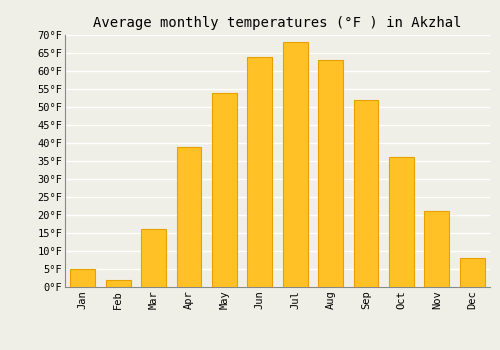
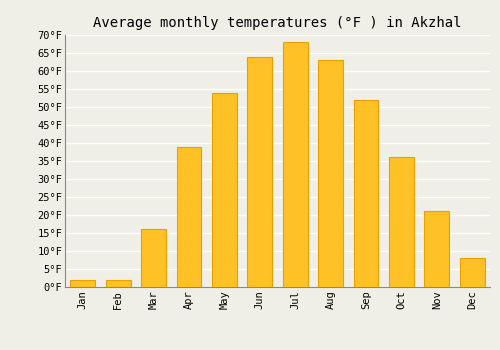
Jan: 5°F -> 2°F
